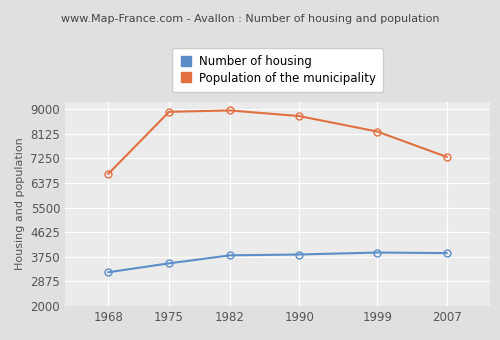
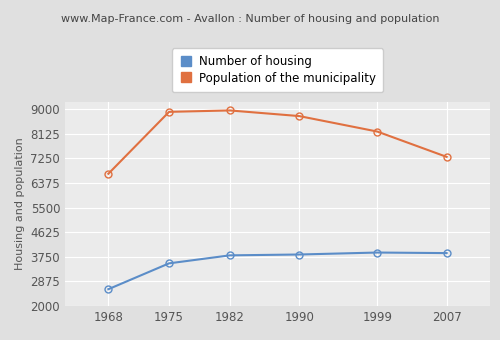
Number of housing/1968: 3200 -> 2600
